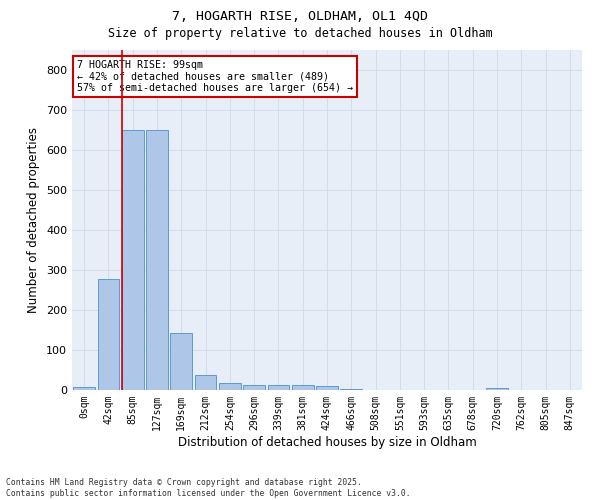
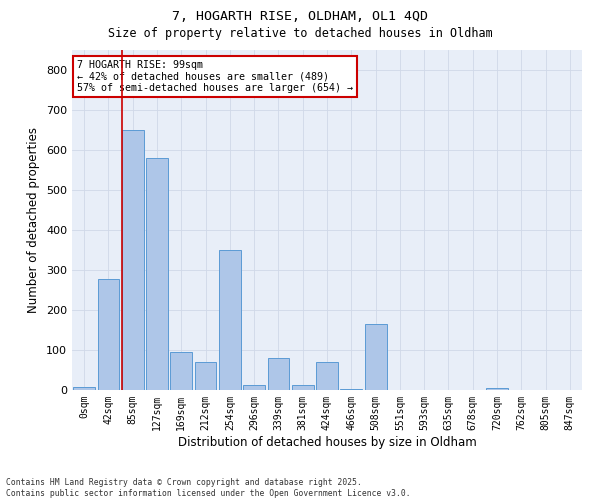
127sqm: 650 -> 580
169sqm: 142 -> 95
212sqm: 38 -> 70
254sqm: 18 -> 350
339sqm: 12 -> 80
424sqm: 10 -> 70
508sqm: 1 -> 165
